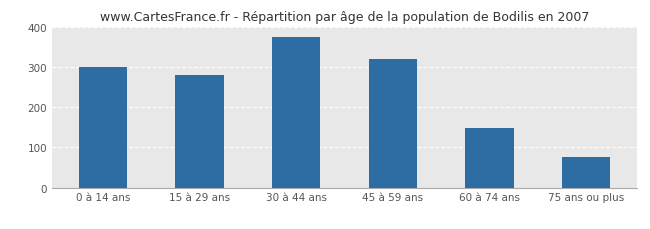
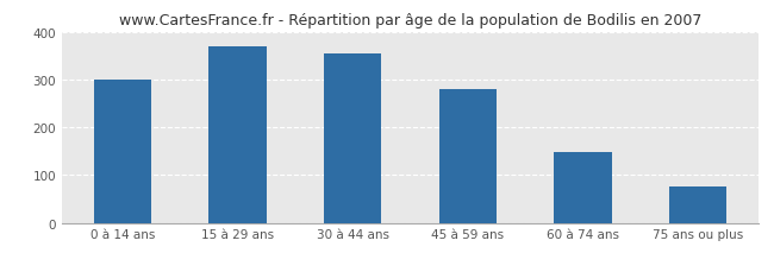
15 à 29 ans: 280 -> 370
30 à 44 ans: 375 -> 355
45 à 59 ans: 320 -> 280
